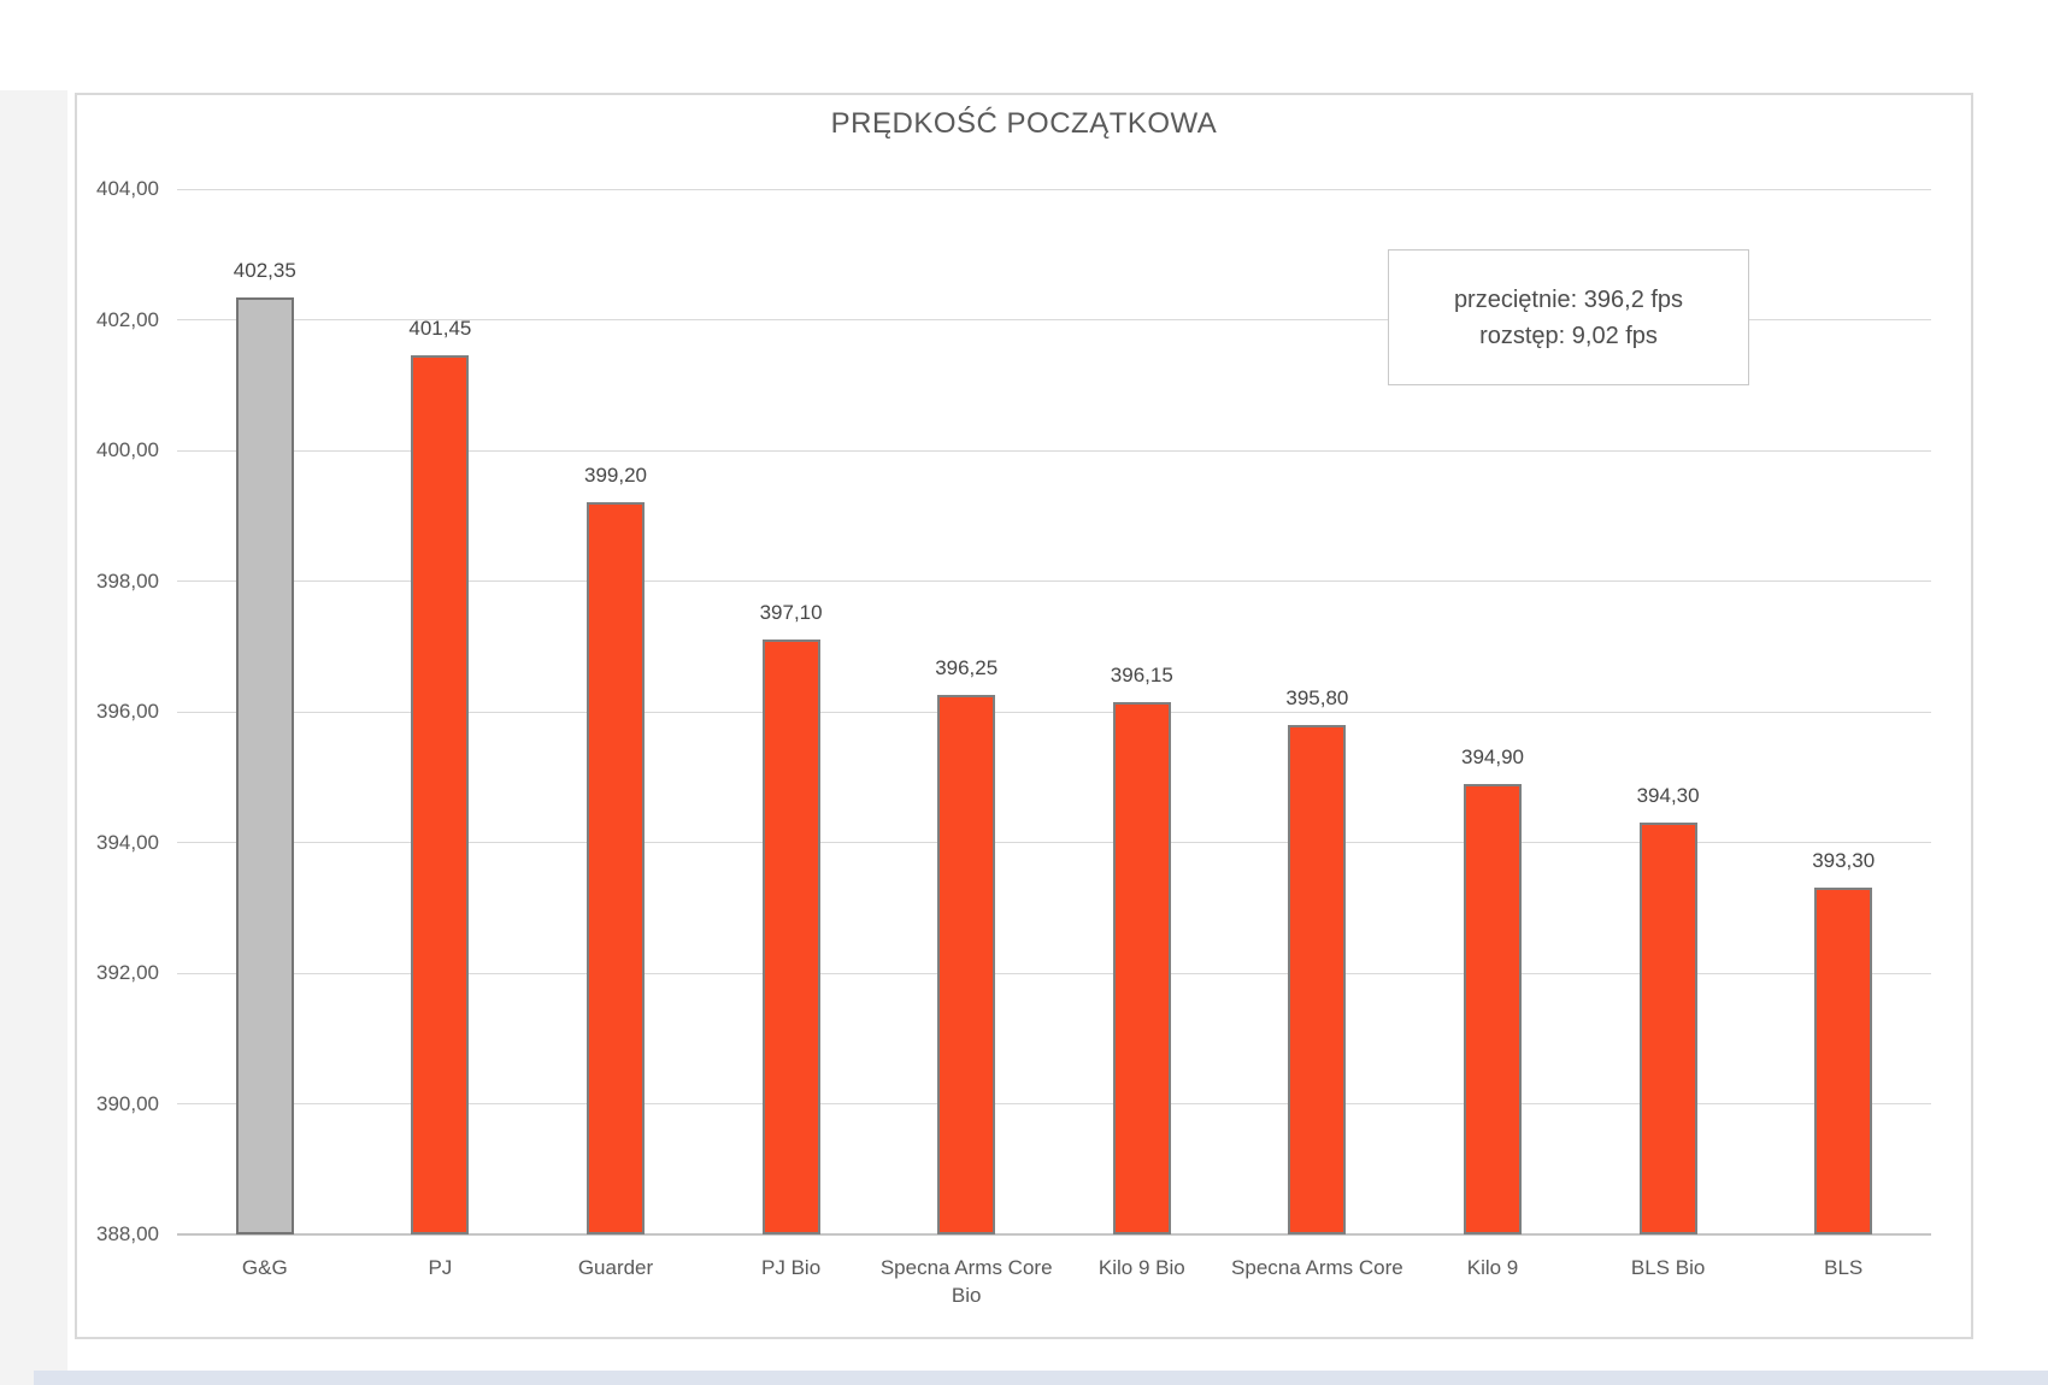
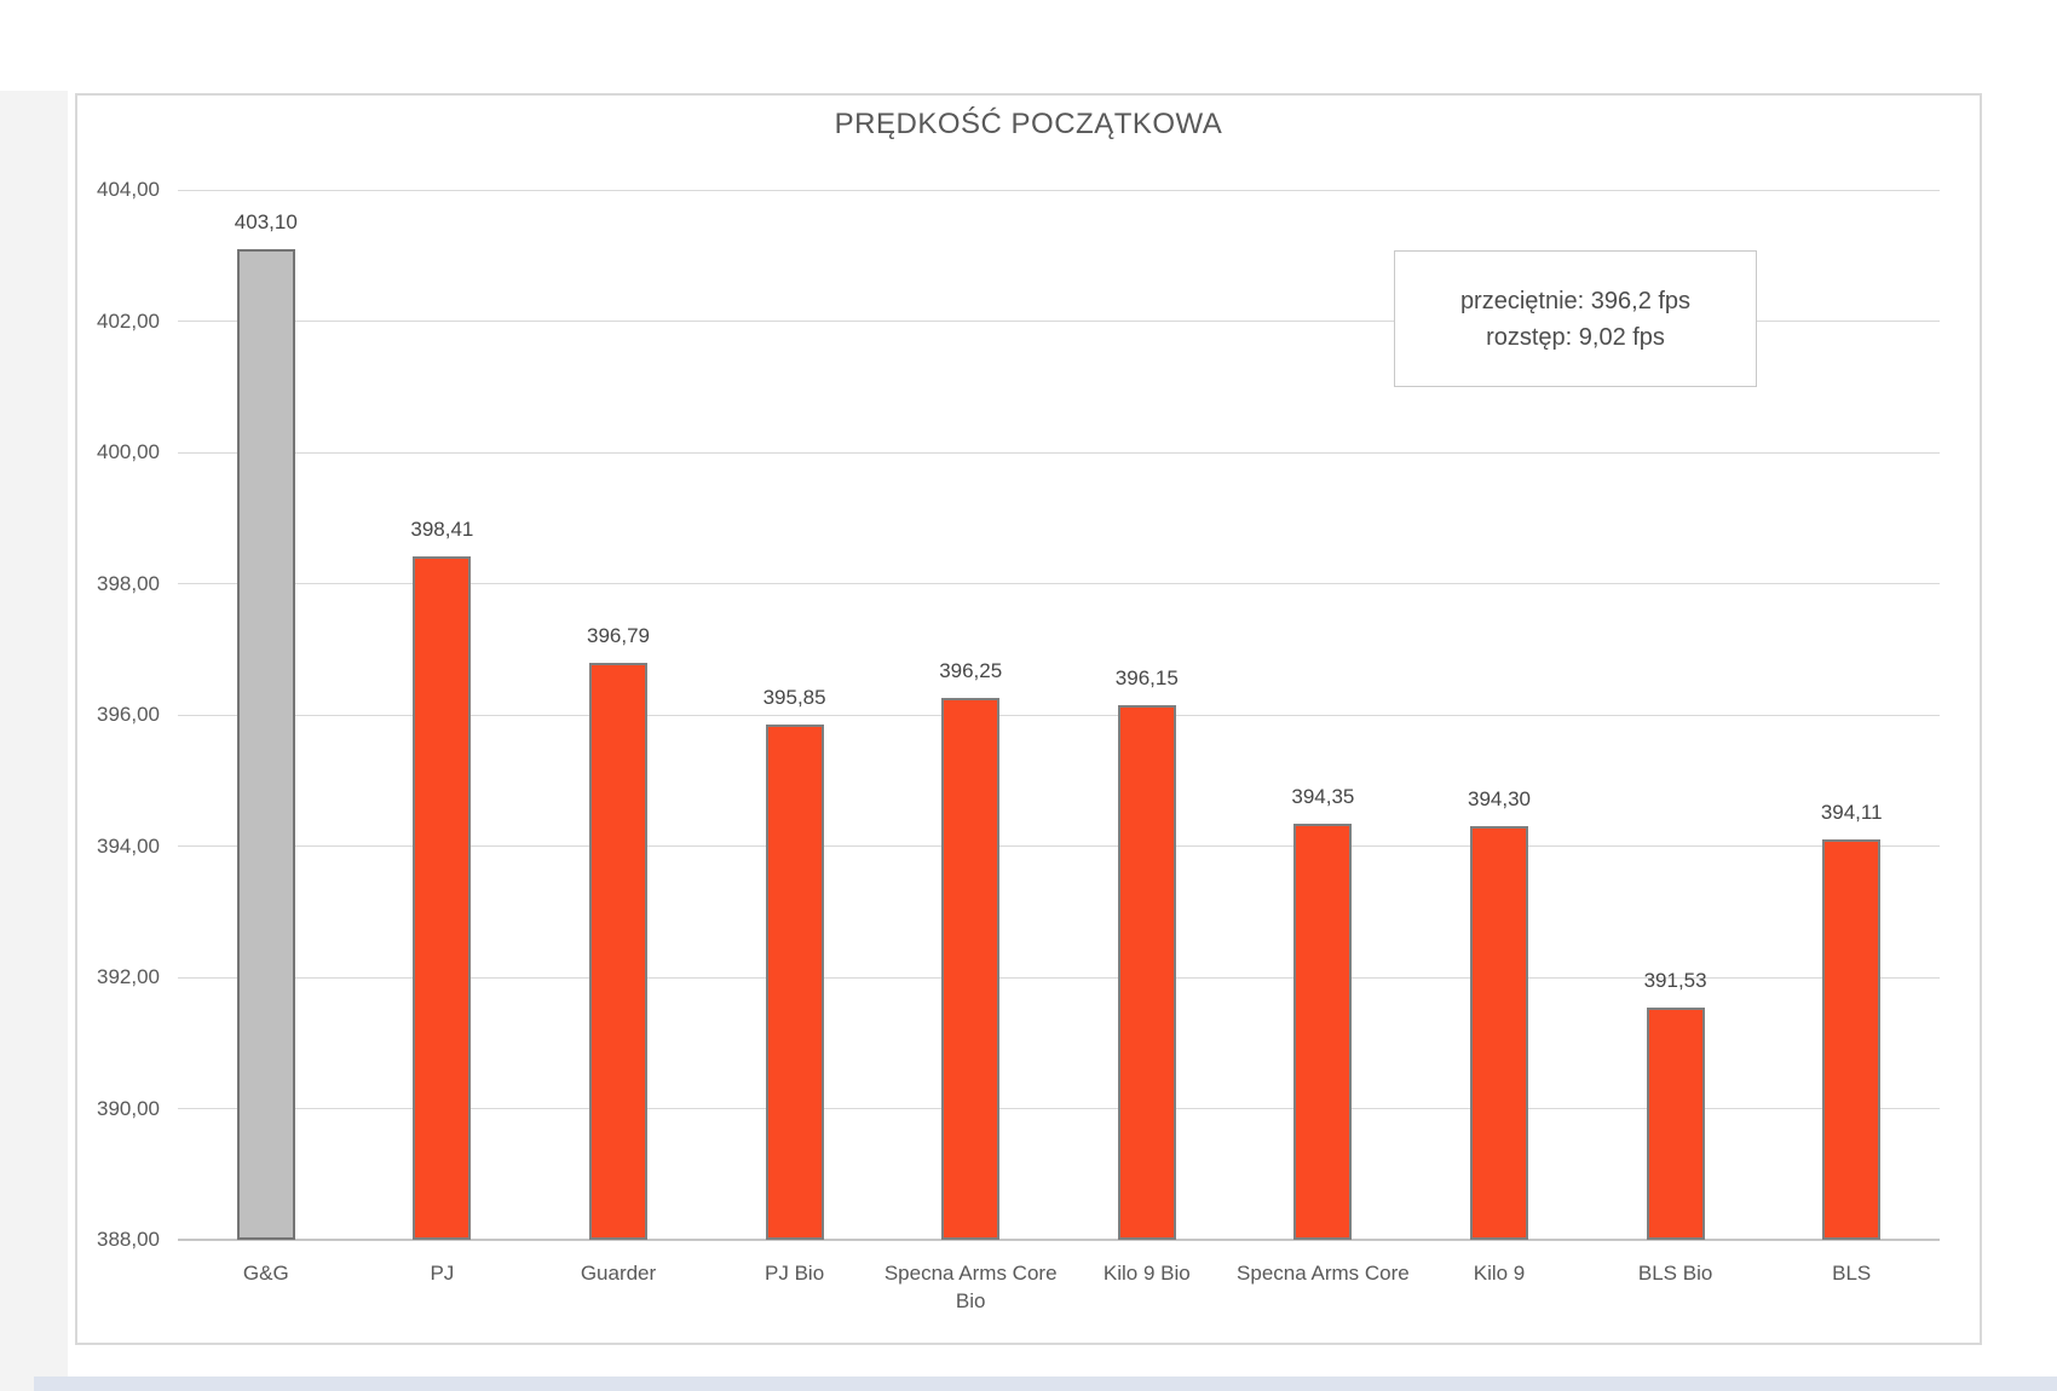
G&G: 402,35 -> 403,10
PJ: 401,45 -> 398,41
Guarder: 399,20 -> 396,79
PJ Bio: 397,10 -> 395,85
Specna Arms Core: 395,80 -> 394,35
Kilo 9: 394,90 -> 394,30
BLS Bio: 394,30 -> 391,53
BLS: 393,30 -> 394,11
